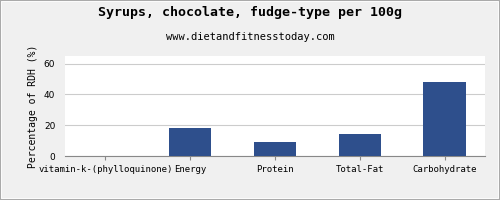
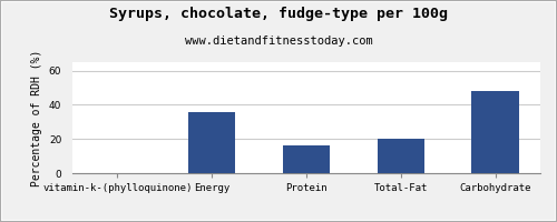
Energy: 18 -> 36
Protein: 9 -> 16
Total-Fat: 14 -> 20
